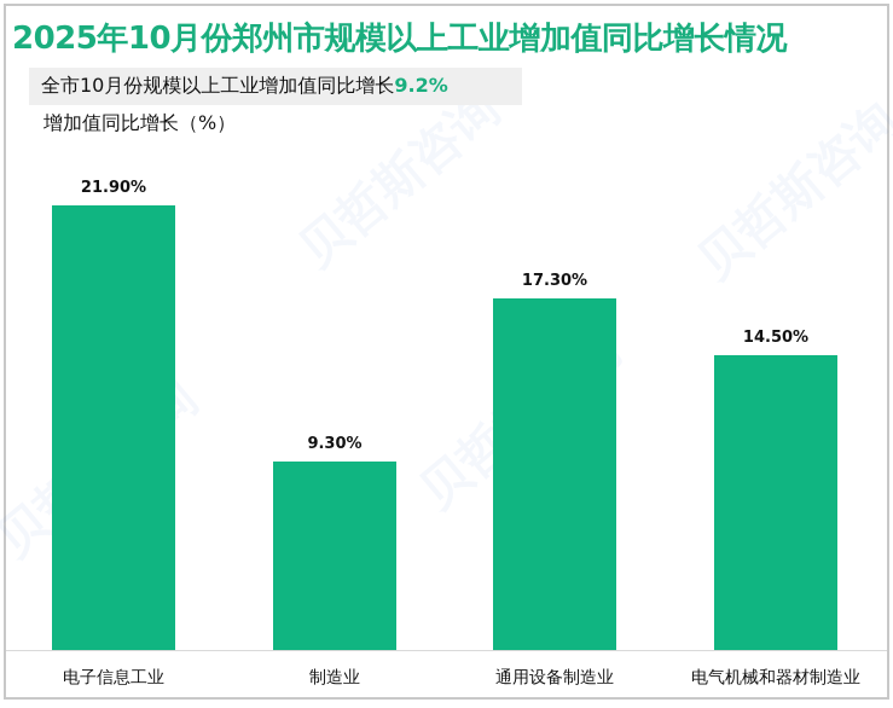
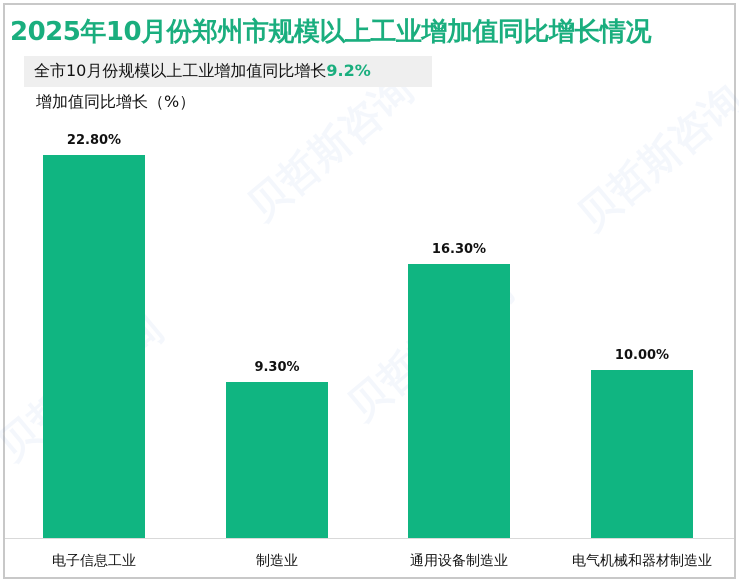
电子信息工业: 21.90% -> 22.80%
通用设备制造业: 17.30% -> 16.30%
电气机械和器材制造业: 14.50% -> 10.00%
